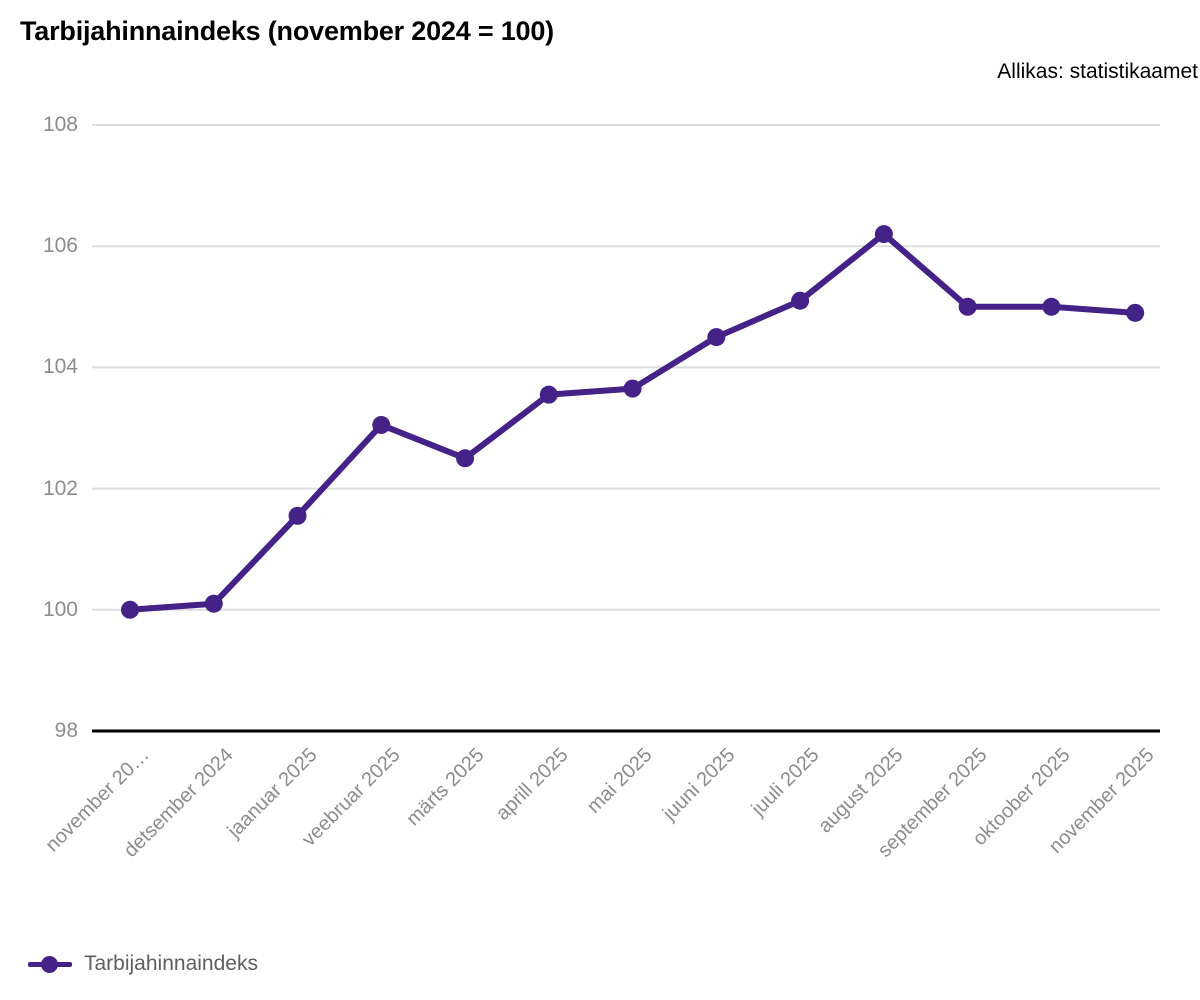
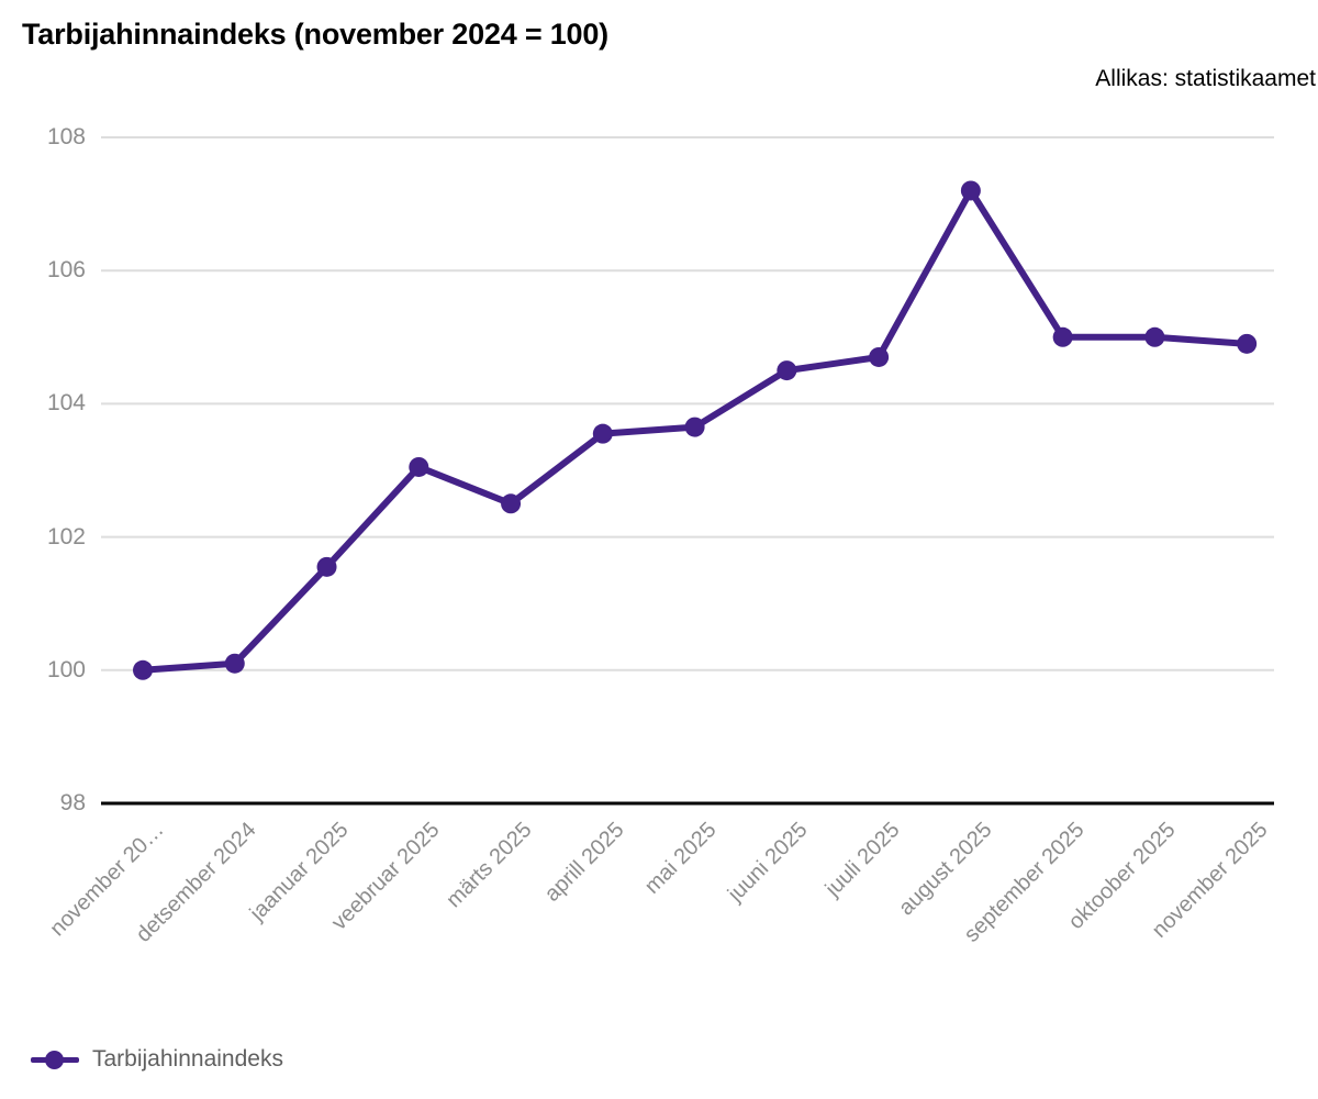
juuli 2025: 105.1 -> 104.7
august 2025: 106.2 -> 107.2
